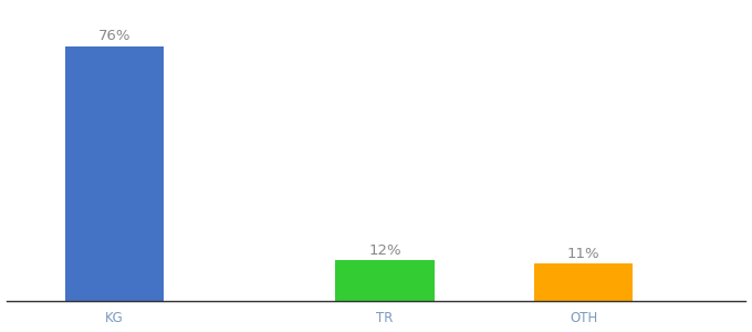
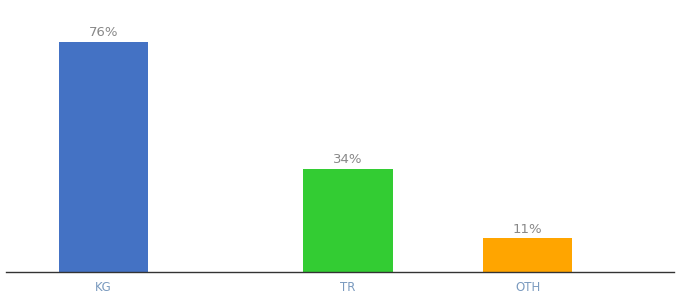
TR: 12% -> 34%
